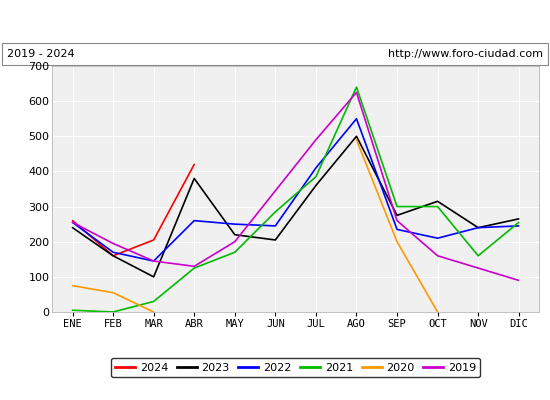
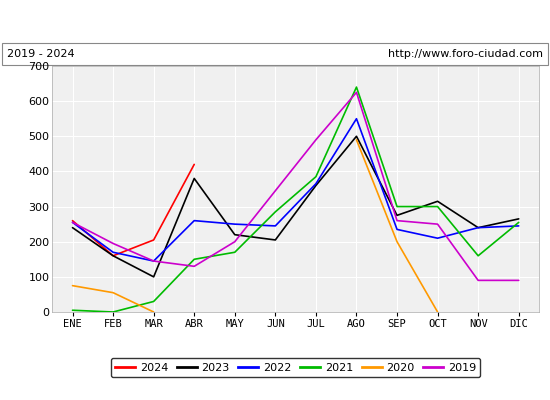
2021/ABR: 125 -> 150
2022/JUL: 410 -> 365
2019/OCT: 160 -> 250
2019/NOV: 125 -> 90
